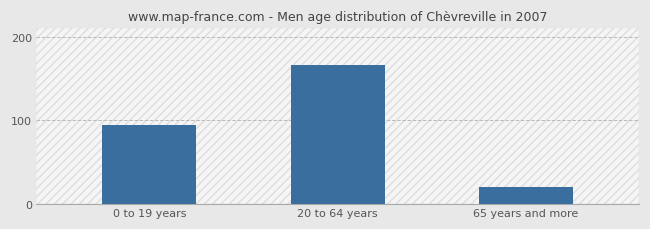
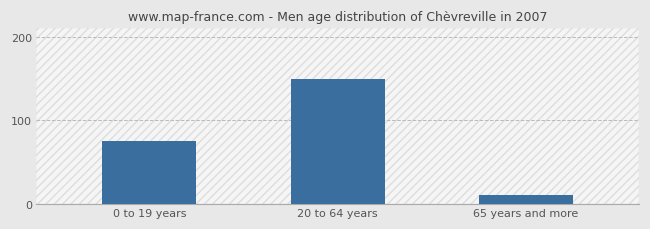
0 to 19 years: 94 -> 75
20 to 64 years: 166 -> 150
65 years and more: 20 -> 10
